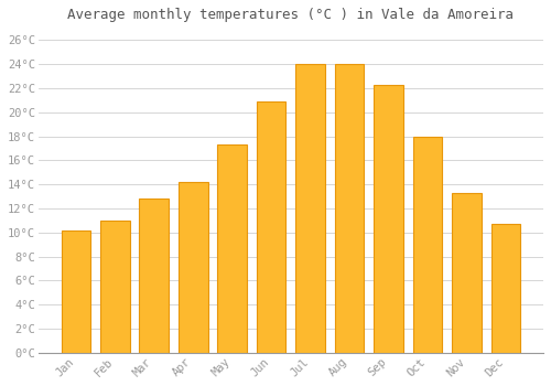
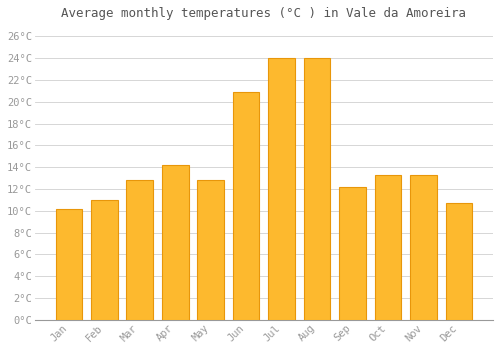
May: 17.3°C -> 12.8°C
Sep: 22.3°C -> 12.2°C
Oct: 18.0°C -> 13.3°C
